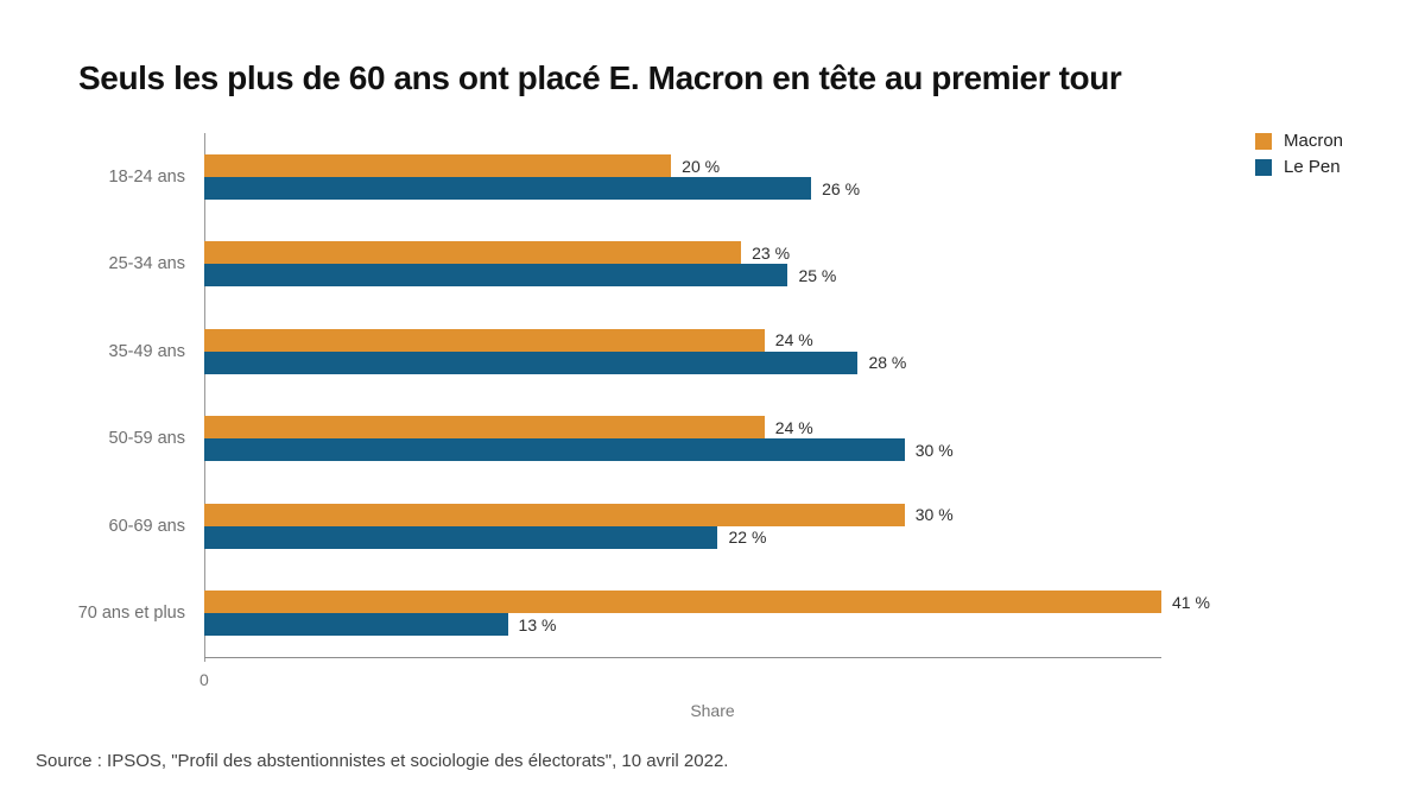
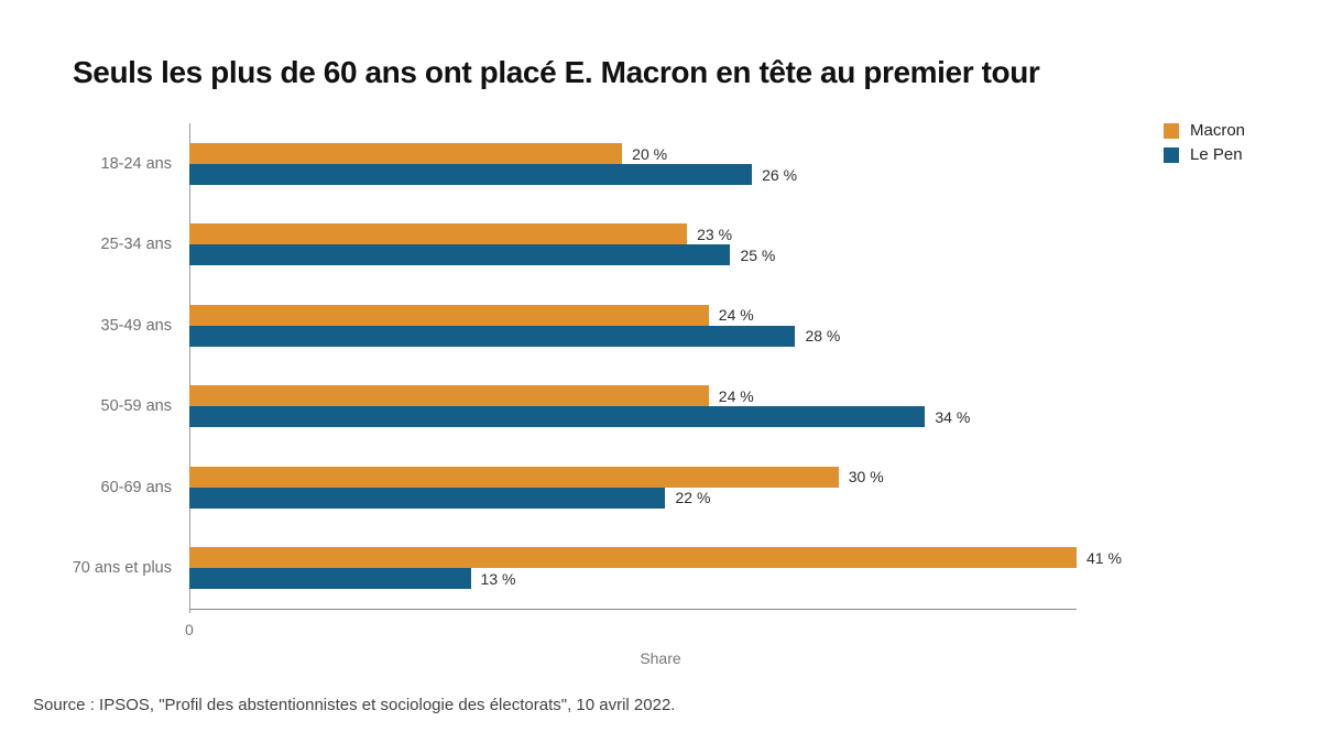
Le Pen/50-59 ans: 30 -> 34
